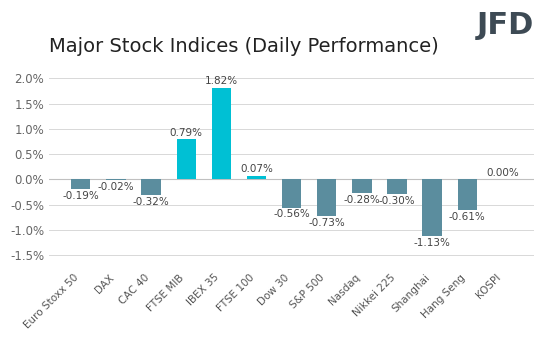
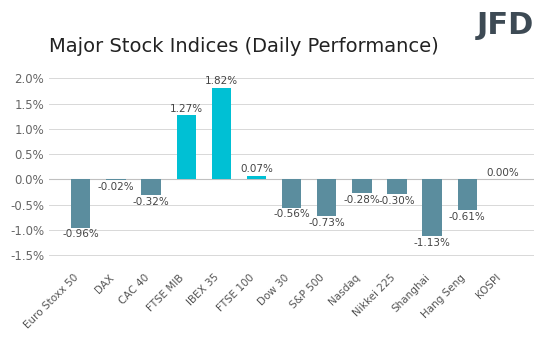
Euro Stoxx 50: -0.19% -> -0.96%
FTSE MIB: 0.79% -> 1.27%
